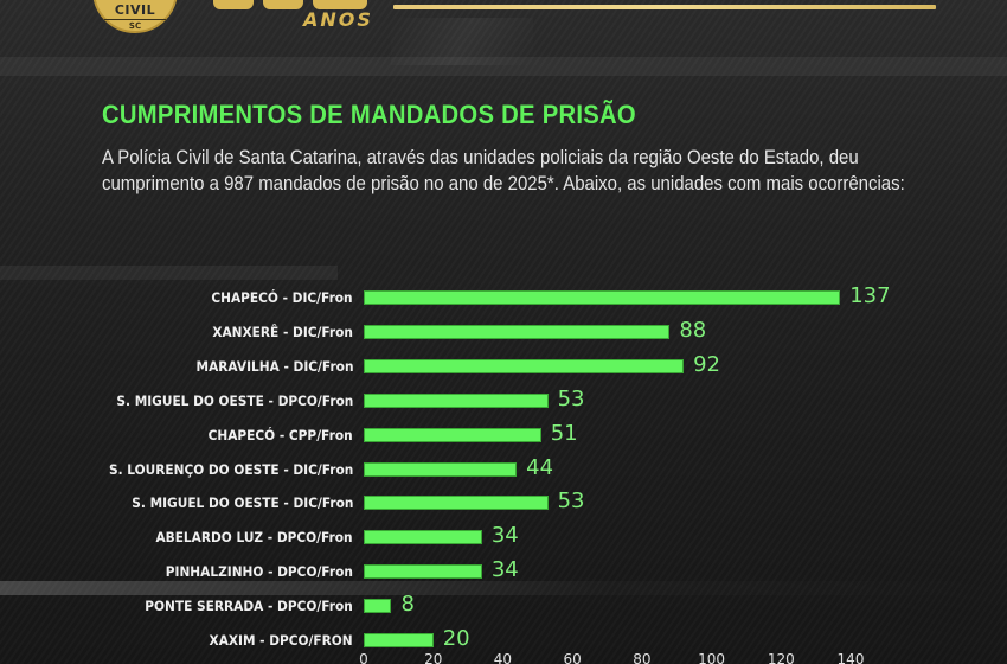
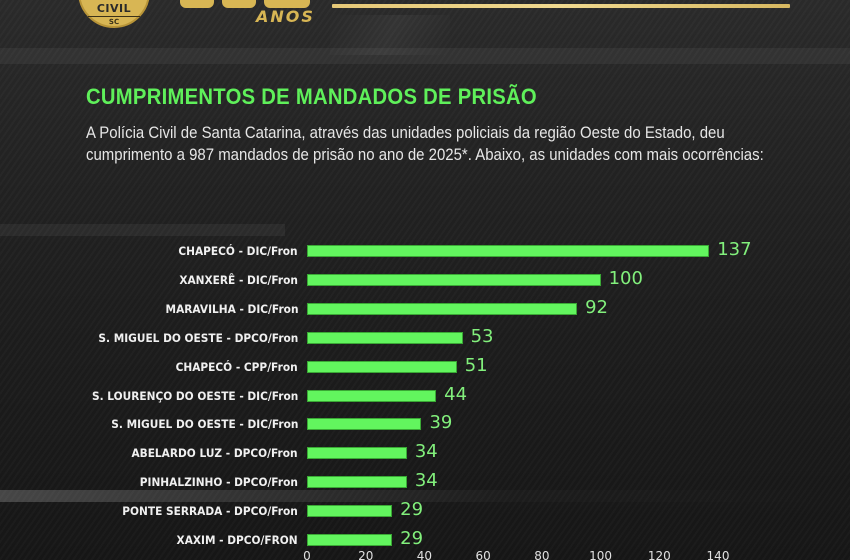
XANXERÊ - DIC/Fron: 88 -> 100
S. MIGUEL DO OESTE - DIC/Fron: 53 -> 39
PONTE SERRADA - DPCO/Fron: 8 -> 29
XAXIM - DPCO/FRON: 20 -> 29
